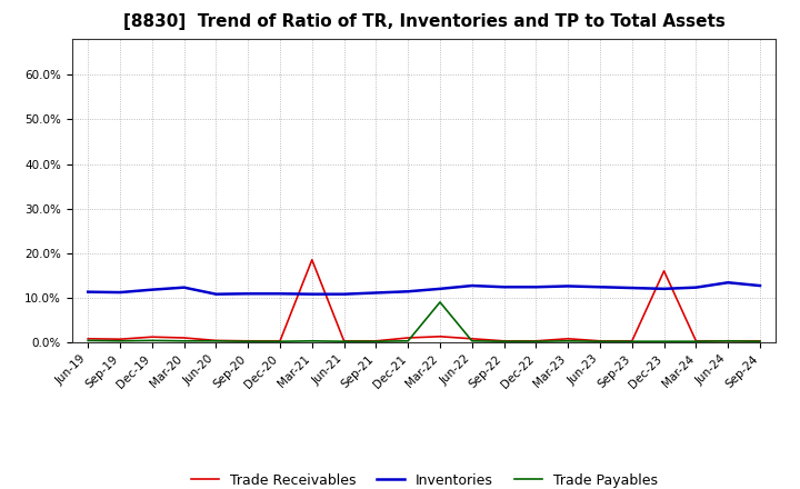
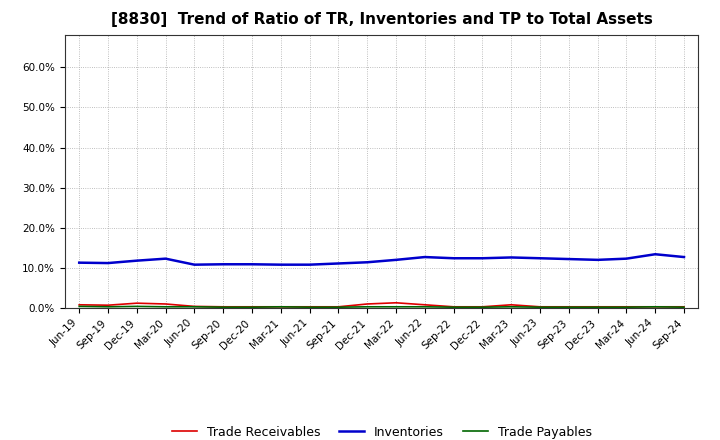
Trade Receivables/Mar-21: 18.5% -> 0.3%
Trade Payables/Mar-22: 9.0% -> 0.3%
Trade Receivables/Dec-23: 16.0% -> 0.3%
